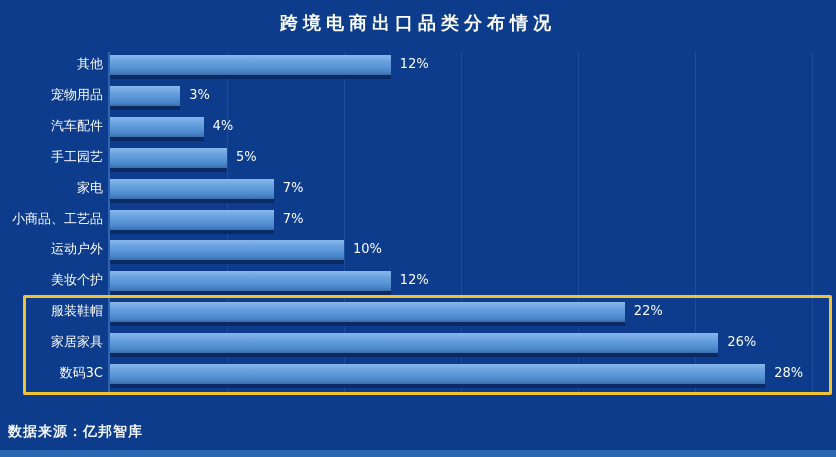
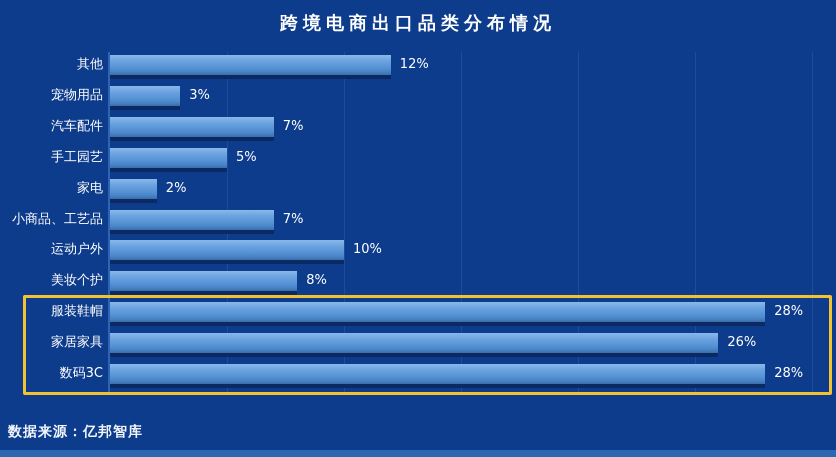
汽车配件: 4% -> 7%
家电: 7% -> 2%
美妆个护: 12% -> 8%
服装鞋帽: 22% -> 28%
